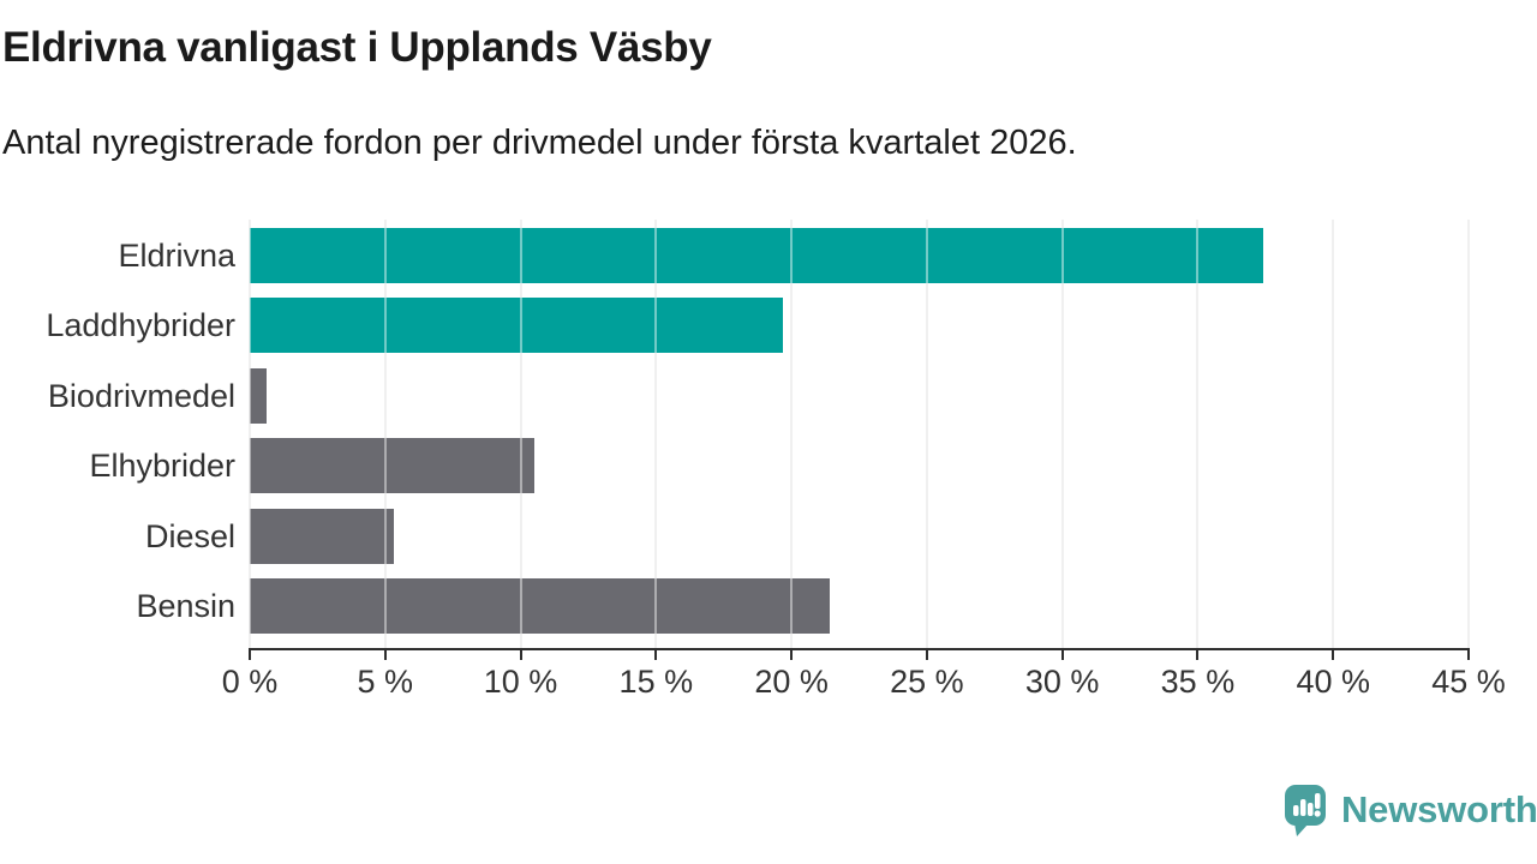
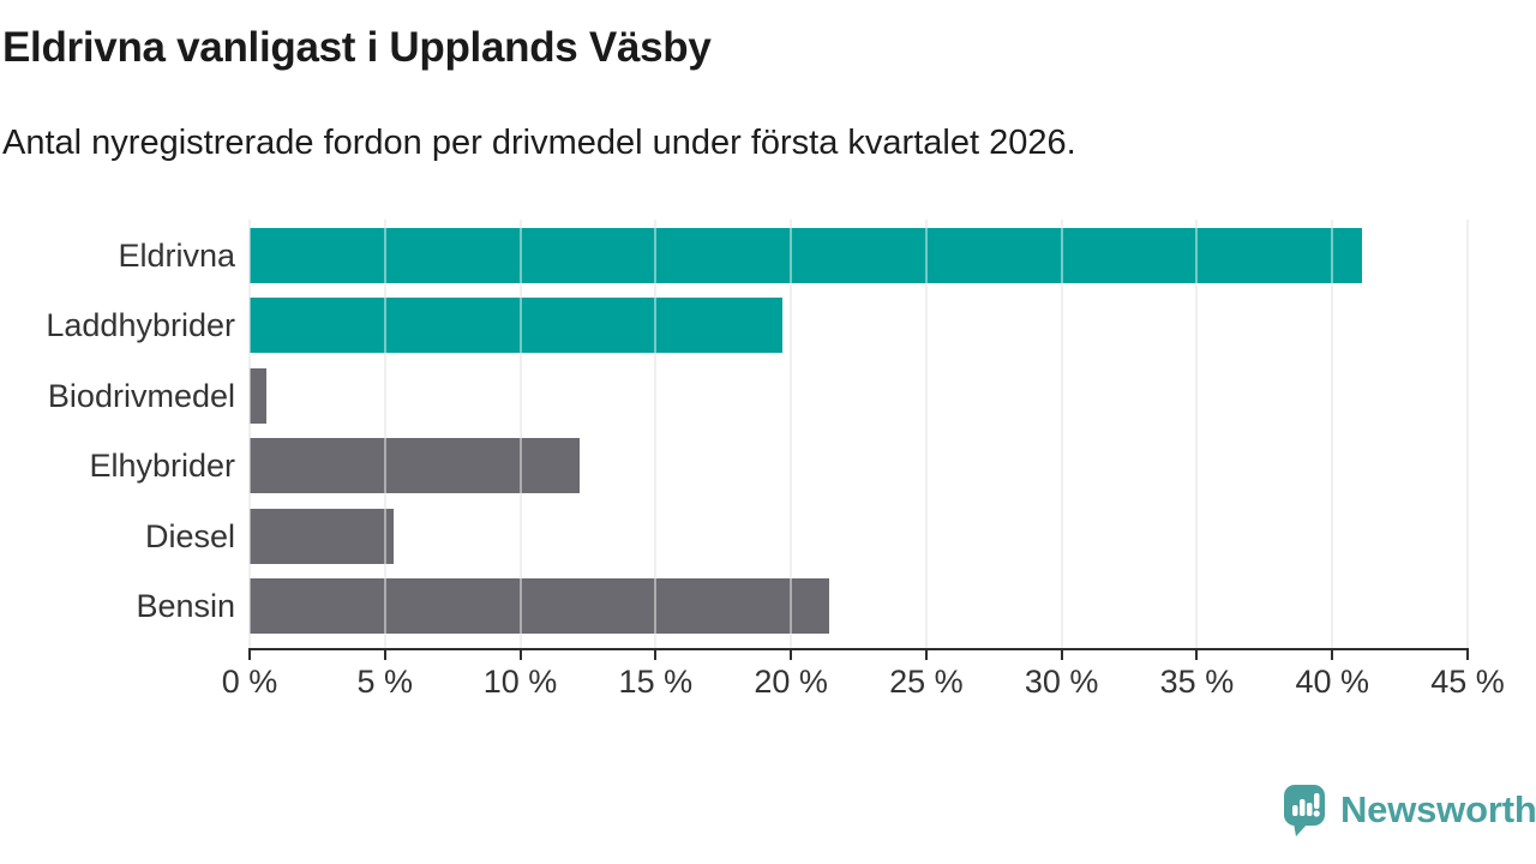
Eldrivna: 37.4% -> 41.1%
Elhybrider: 10.5% -> 12.2%
